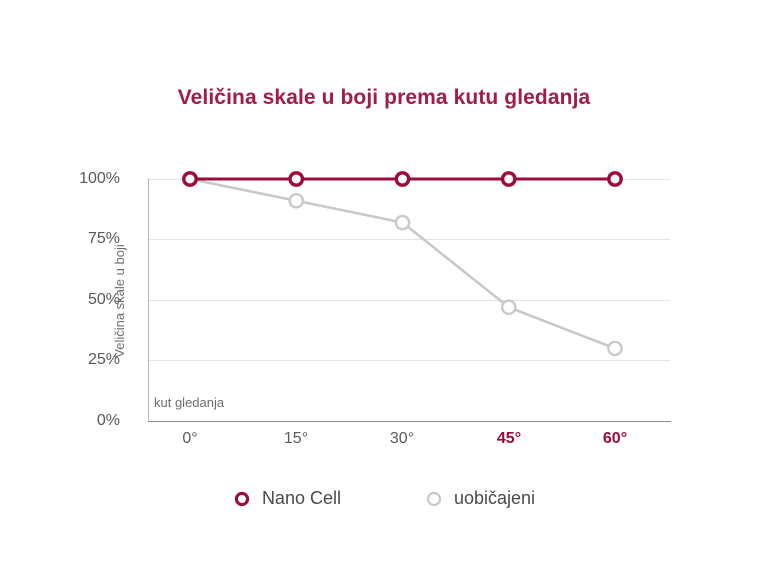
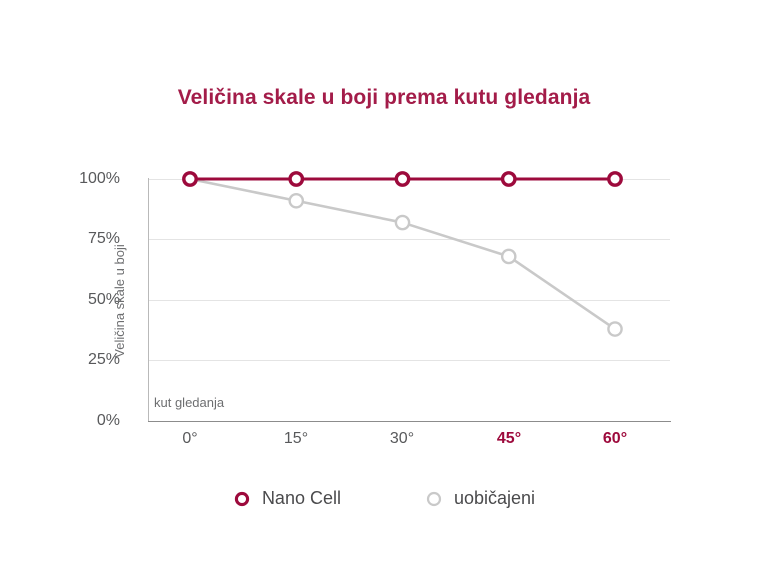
uobičajeni/45°: 47% -> 68%
uobičajeni/60°: 30% -> 38%
